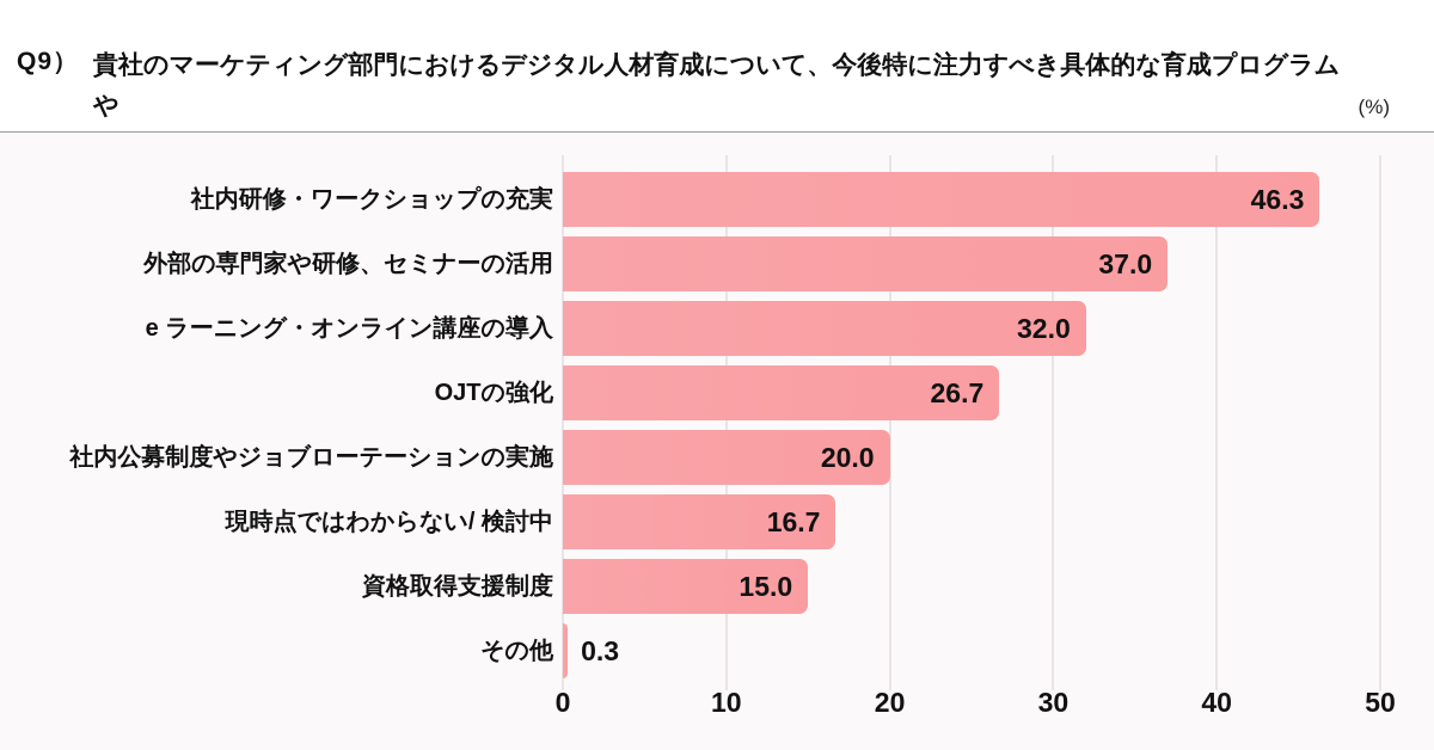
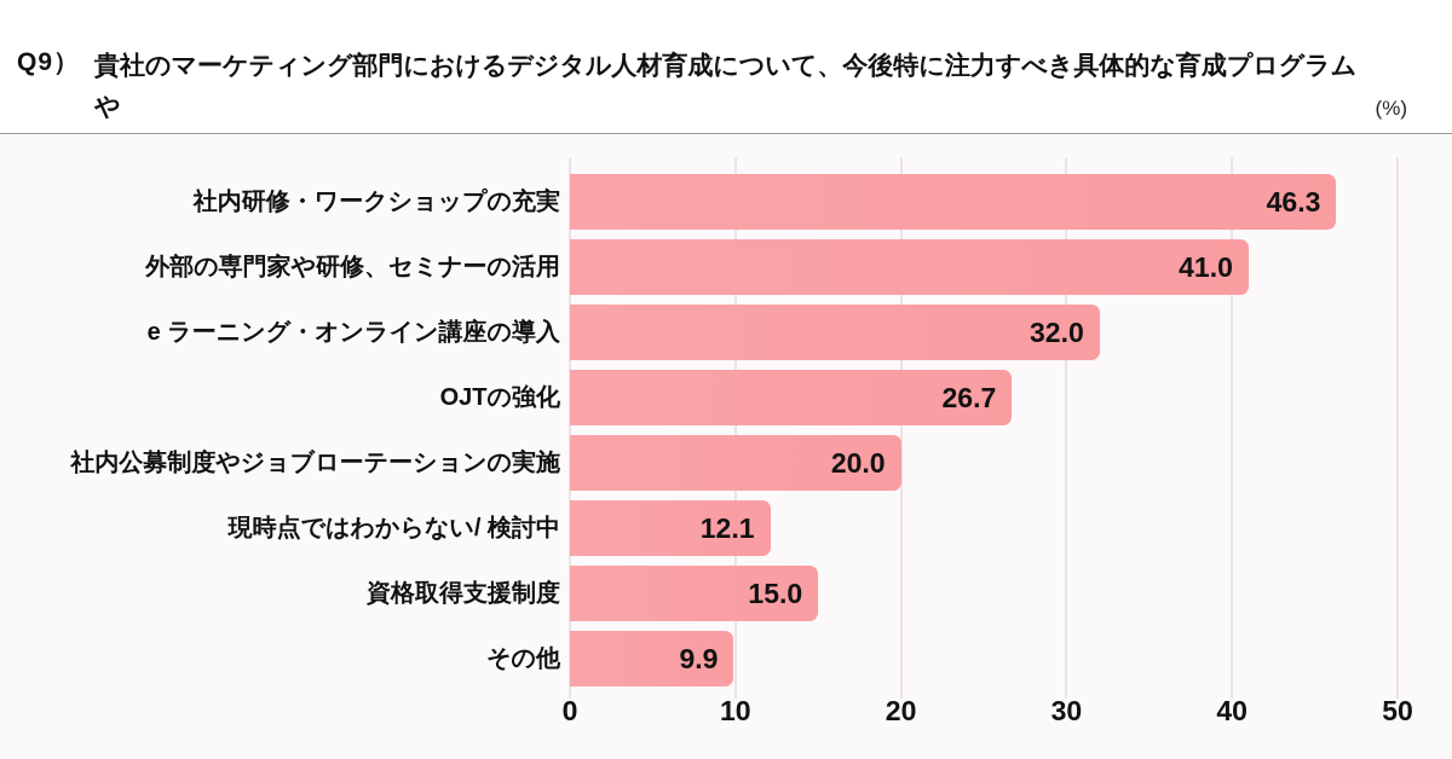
外部の専門家や研修、セミナーの活用: 37.0 -> 41.0
現時点ではわからない/ 検討中: 16.7 -> 12.1
その他: 0.3 -> 9.9
